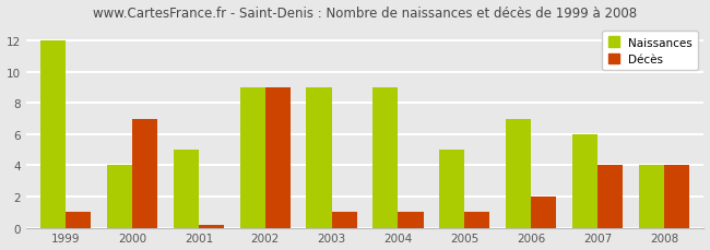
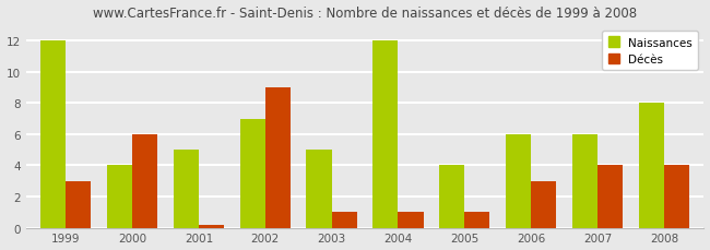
Décès/1999: 1.0 -> 3.0
Décès/2000: 7.0 -> 6.0
Naissances/2002: 9 -> 7
Naissances/2003: 9 -> 5
Naissances/2004: 9 -> 12
Naissances/2005: 5 -> 4
Naissances/2006: 7 -> 6
Décès/2006: 2.0 -> 3.0
Naissances/2008: 4 -> 8
